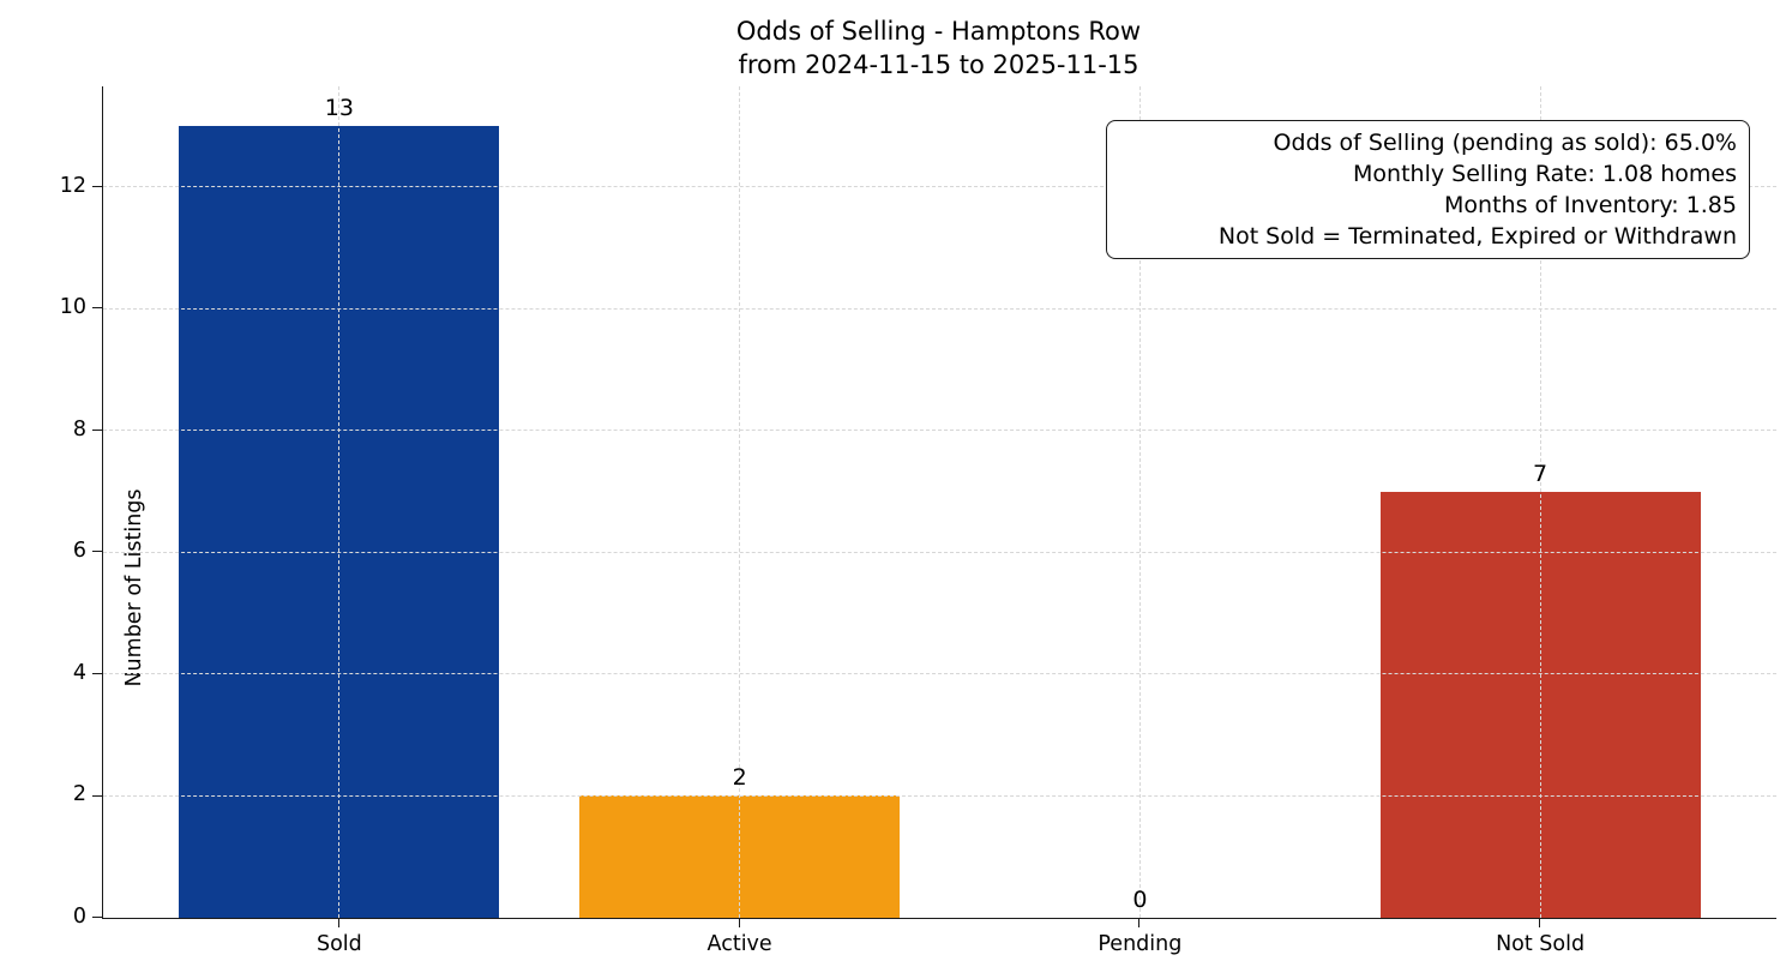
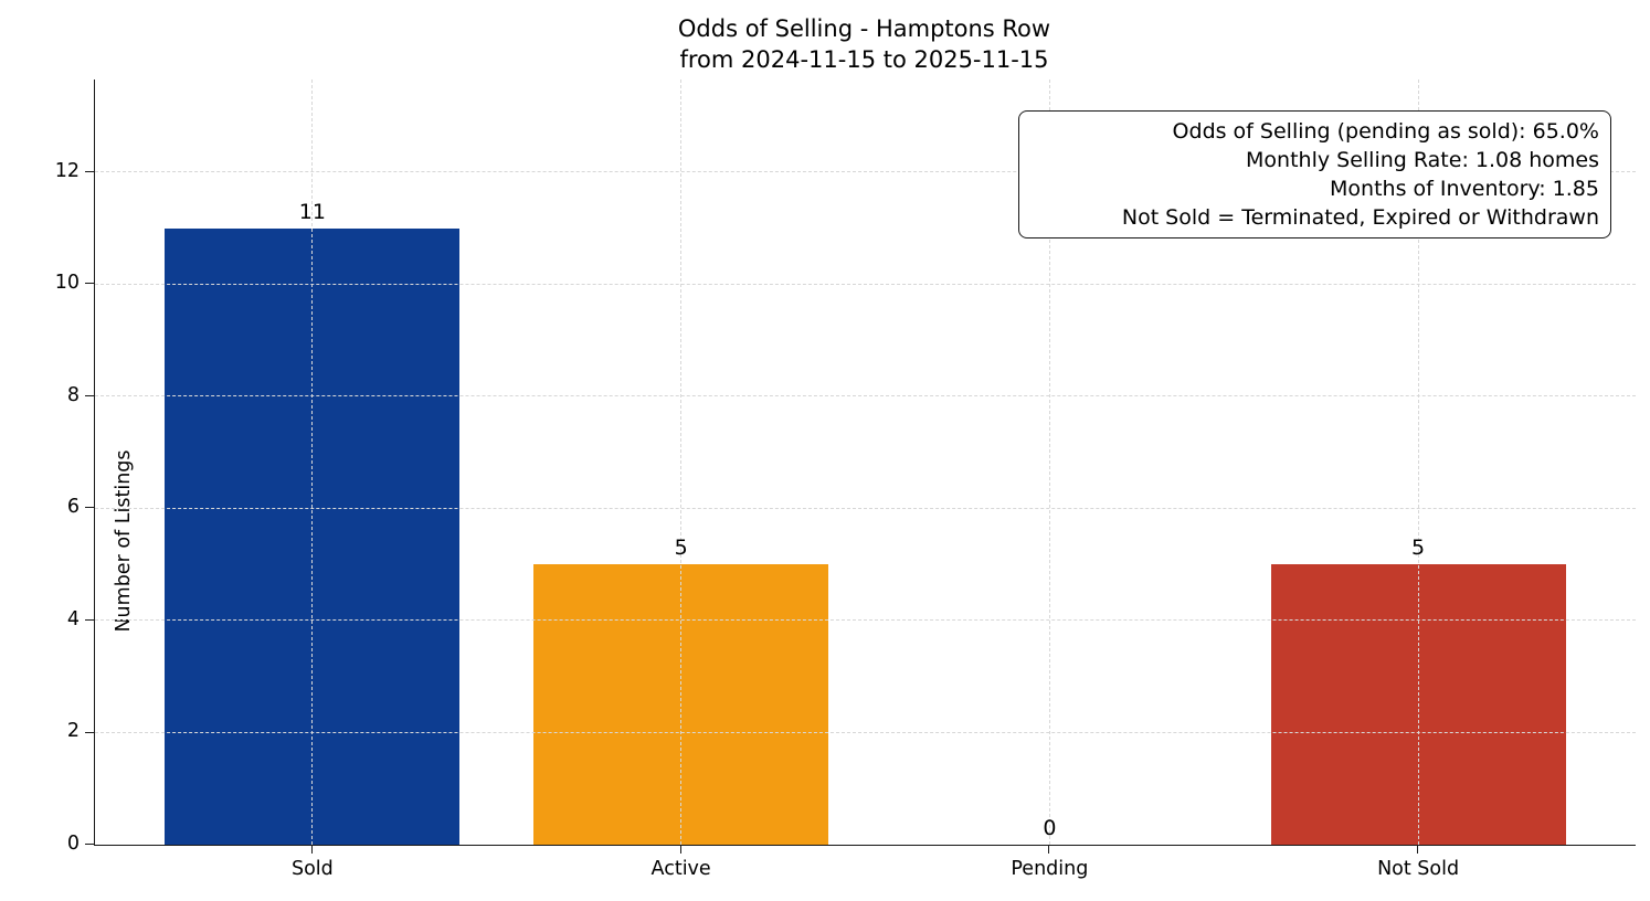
Sold: 13 -> 11
Active: 2 -> 5
Not Sold: 7 -> 5
